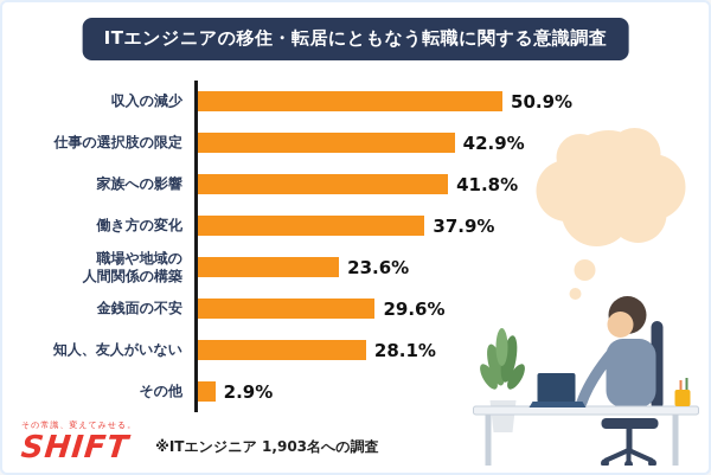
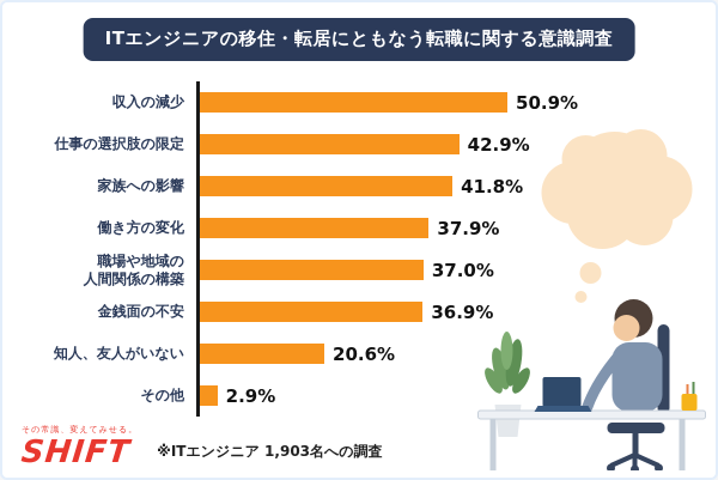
職場や地域の 人間関係の構築: 23.6% -> 37.0%
金銭面の不安: 29.6% -> 36.9%
知人、友人がいない: 28.1% -> 20.6%
